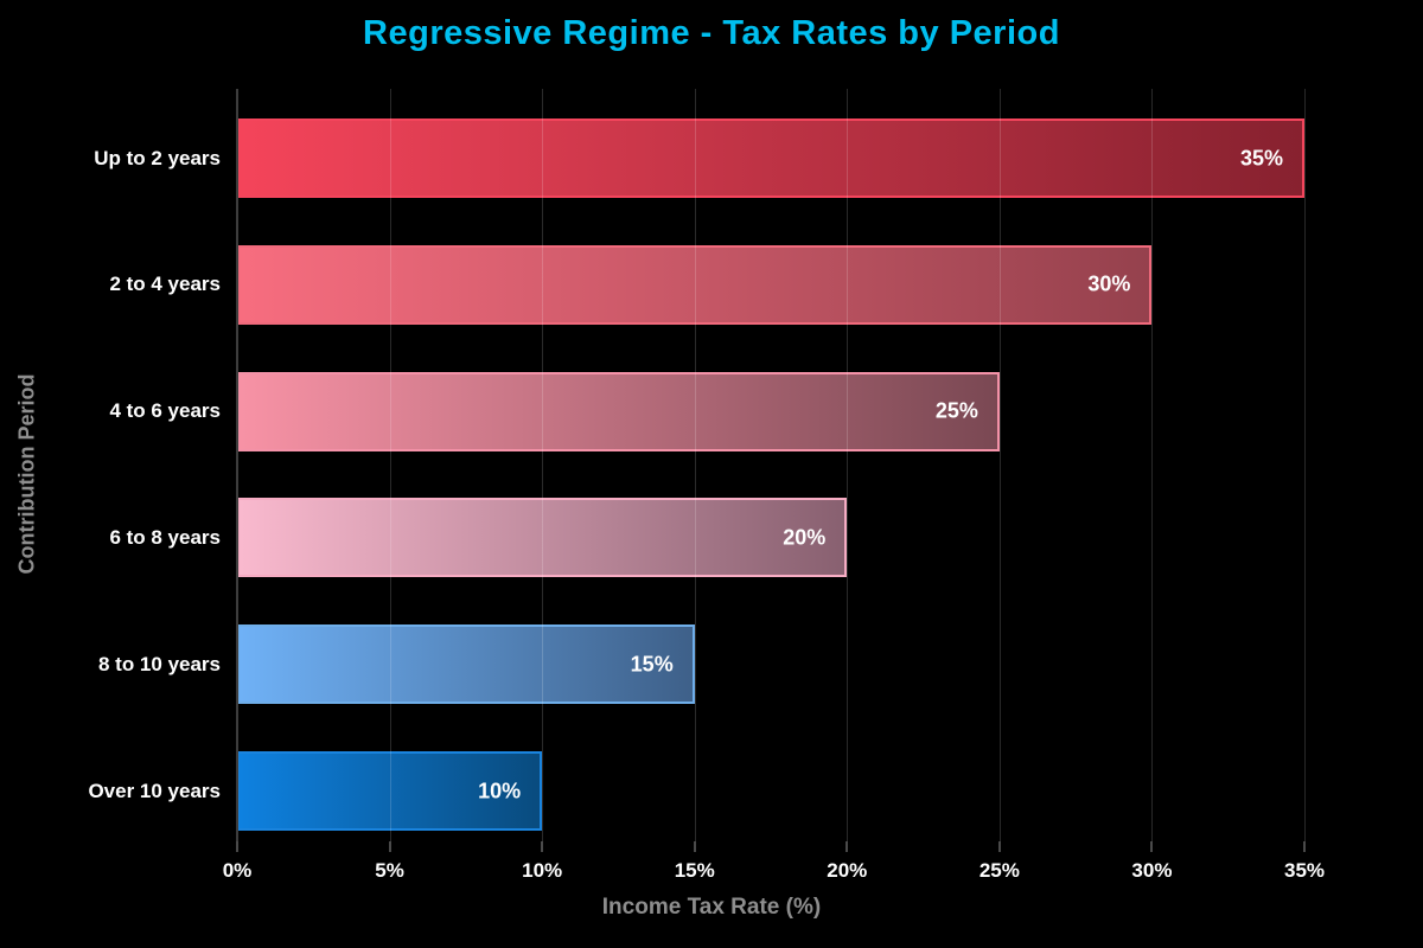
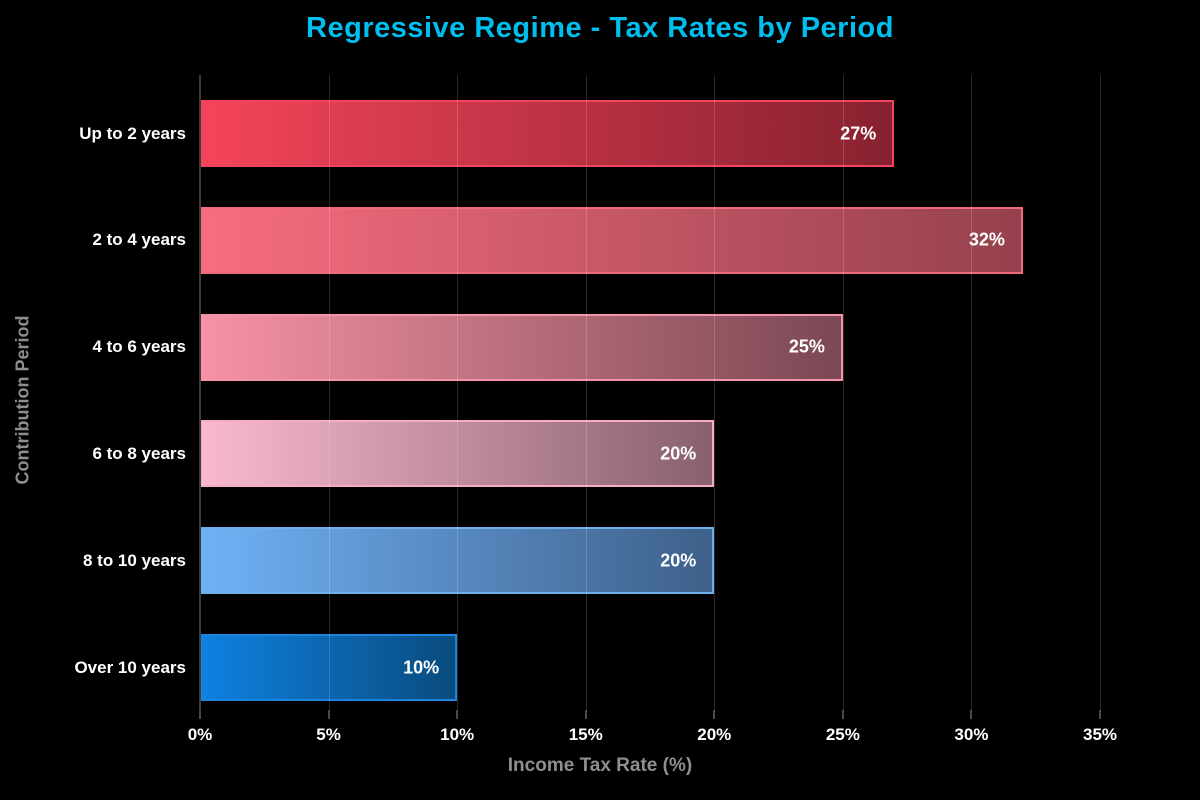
Up to 2 years: 35% -> 27%
2 to 4 years: 30% -> 32%
8 to 10 years: 15% -> 20%
